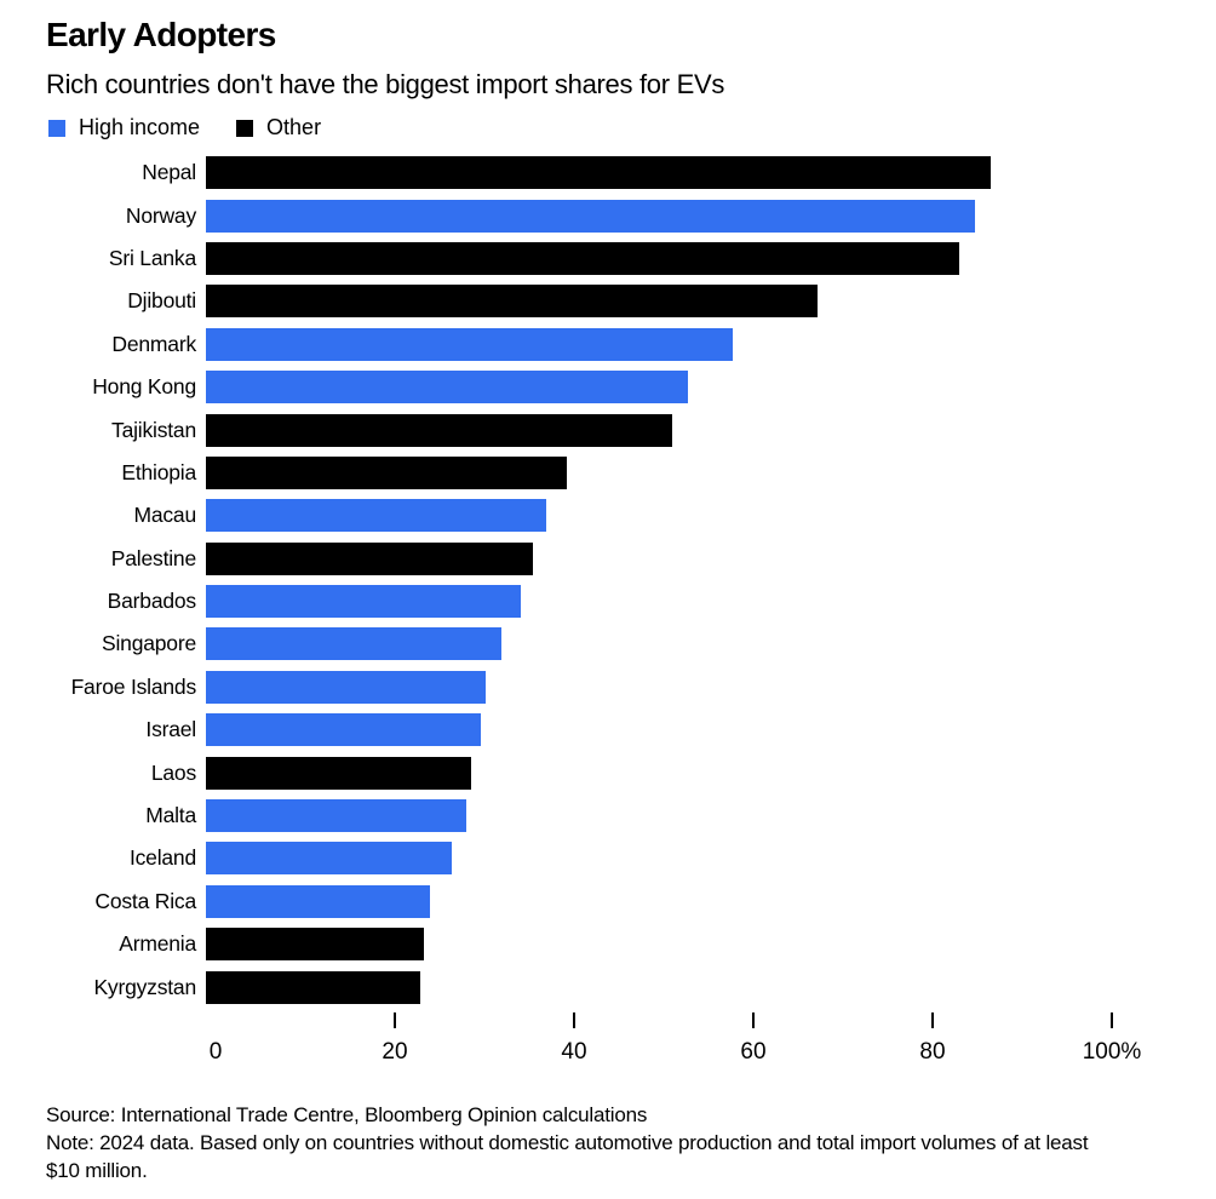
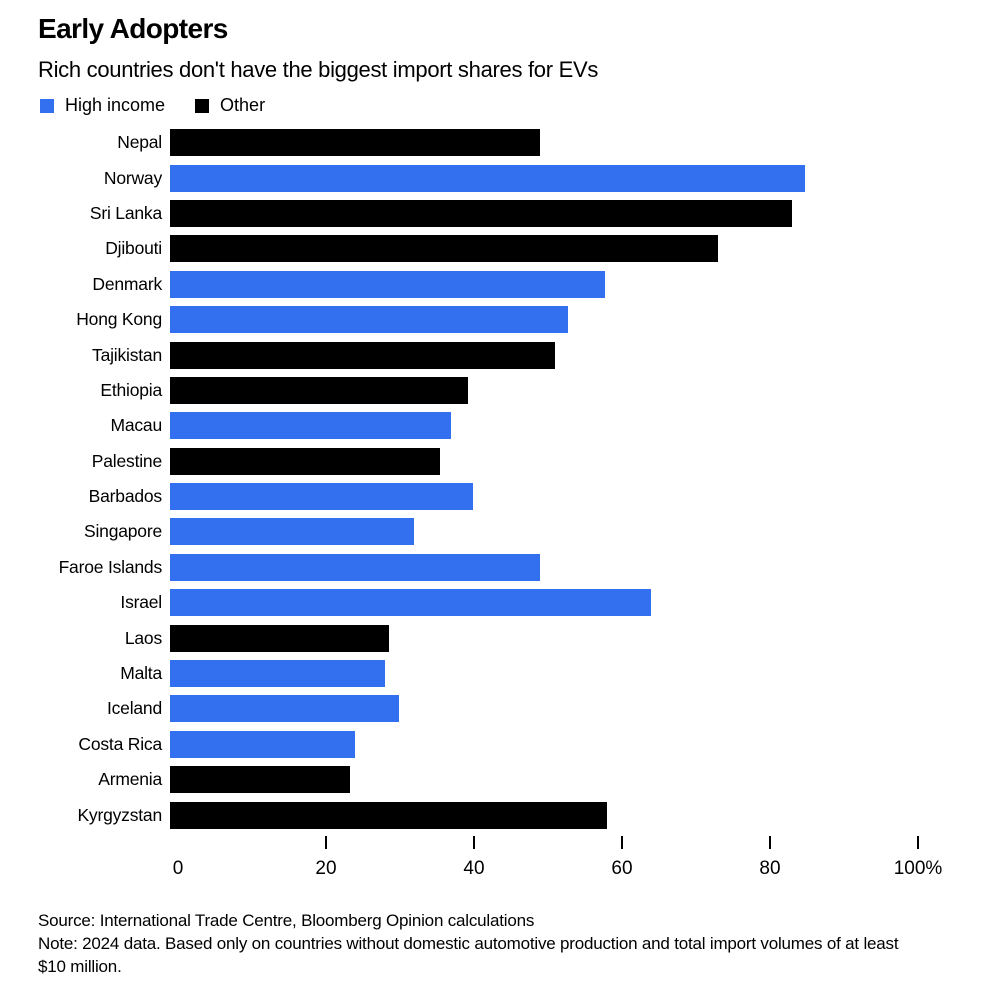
Nepal: 88% -> 50%
Djibouti: 68% -> 74%
Barbados: 35% -> 41%
Faroe Islands: 31% -> 50%
Israel: 31% -> 65%
Iceland: 27% -> 31%
Kyrgyzstan: 24% -> 59%
